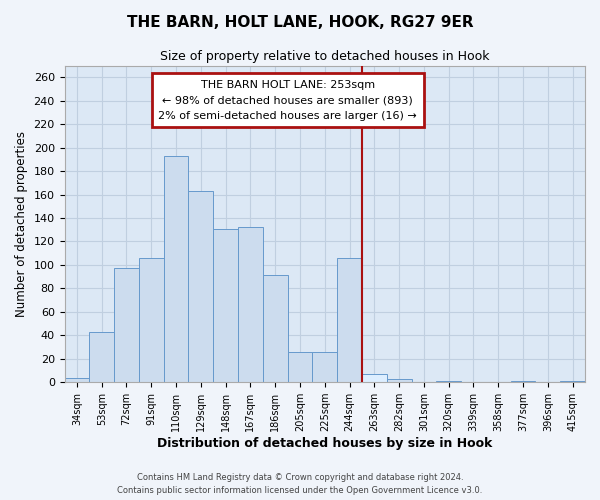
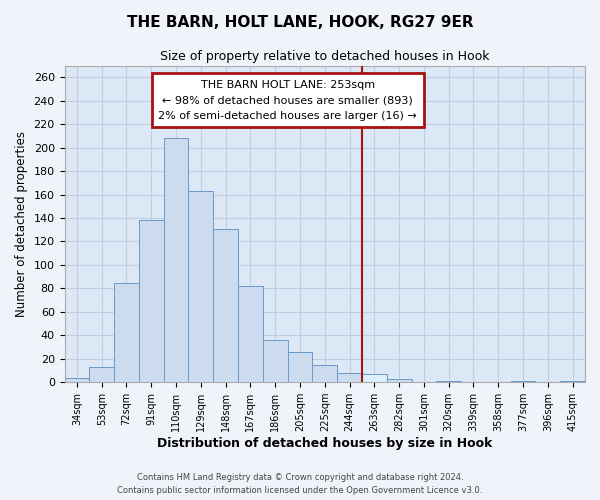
53sqm: 43 -> 13
72sqm: 97 -> 85
91sqm: 106 -> 138
110sqm: 193 -> 208
167sqm: 132 -> 82
186sqm: 91 -> 36
225sqm: 26 -> 15
244sqm: 106 -> 8
